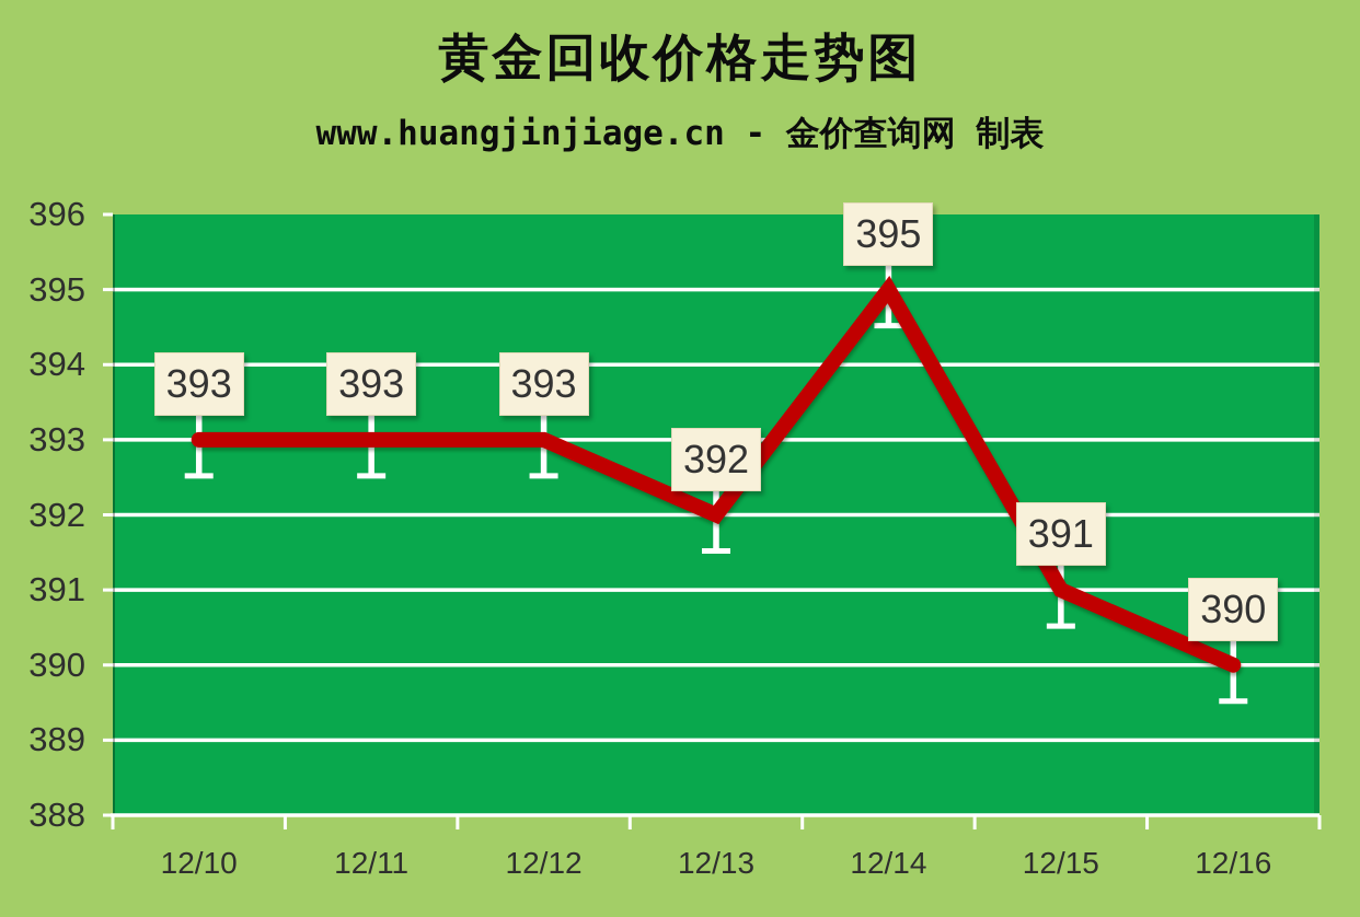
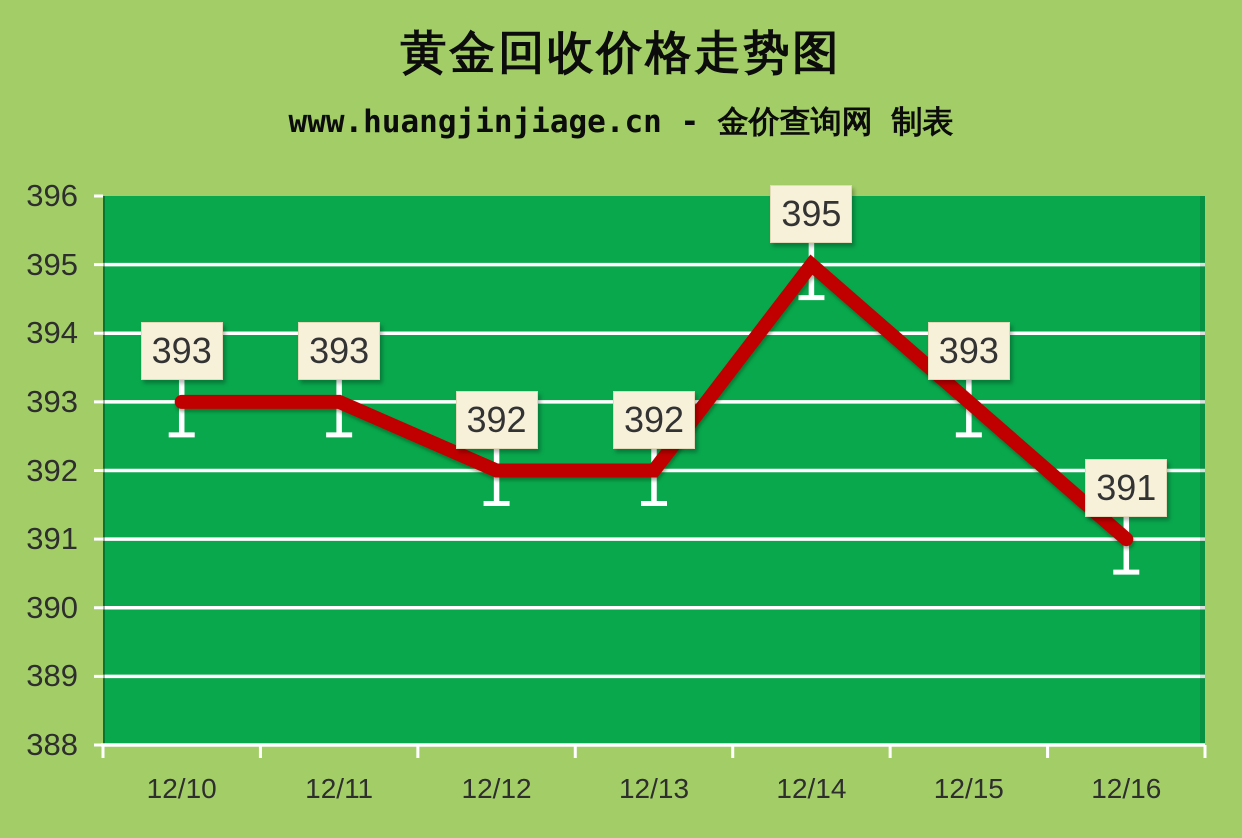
12/12: 393 -> 392
12/15: 391 -> 393
12/16: 390 -> 391
